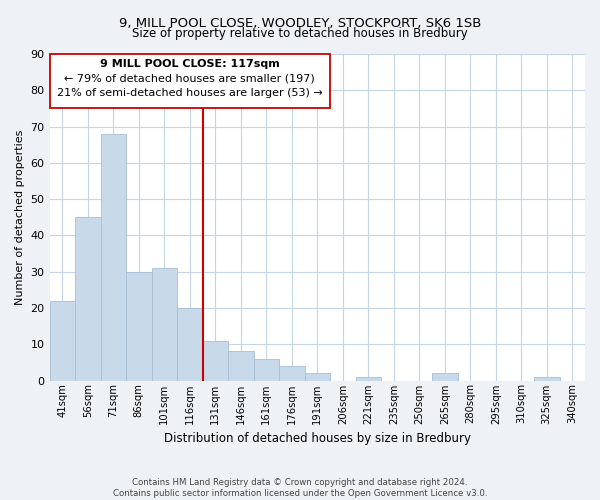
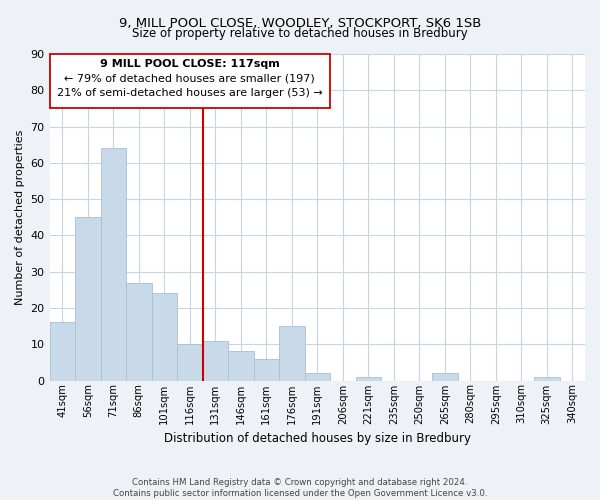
41sqm: 22 -> 16
71sqm: 68 -> 64
86sqm: 30 -> 27
101sqm: 31 -> 24
116sqm: 20 -> 10
176sqm: 4 -> 15
